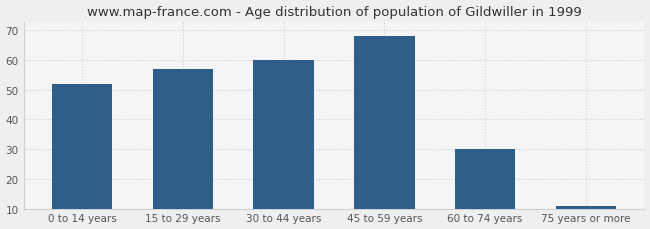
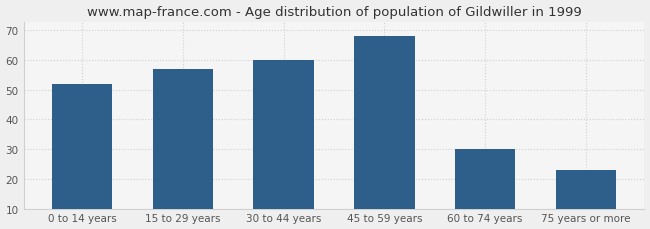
75 years or more: 11 -> 23
